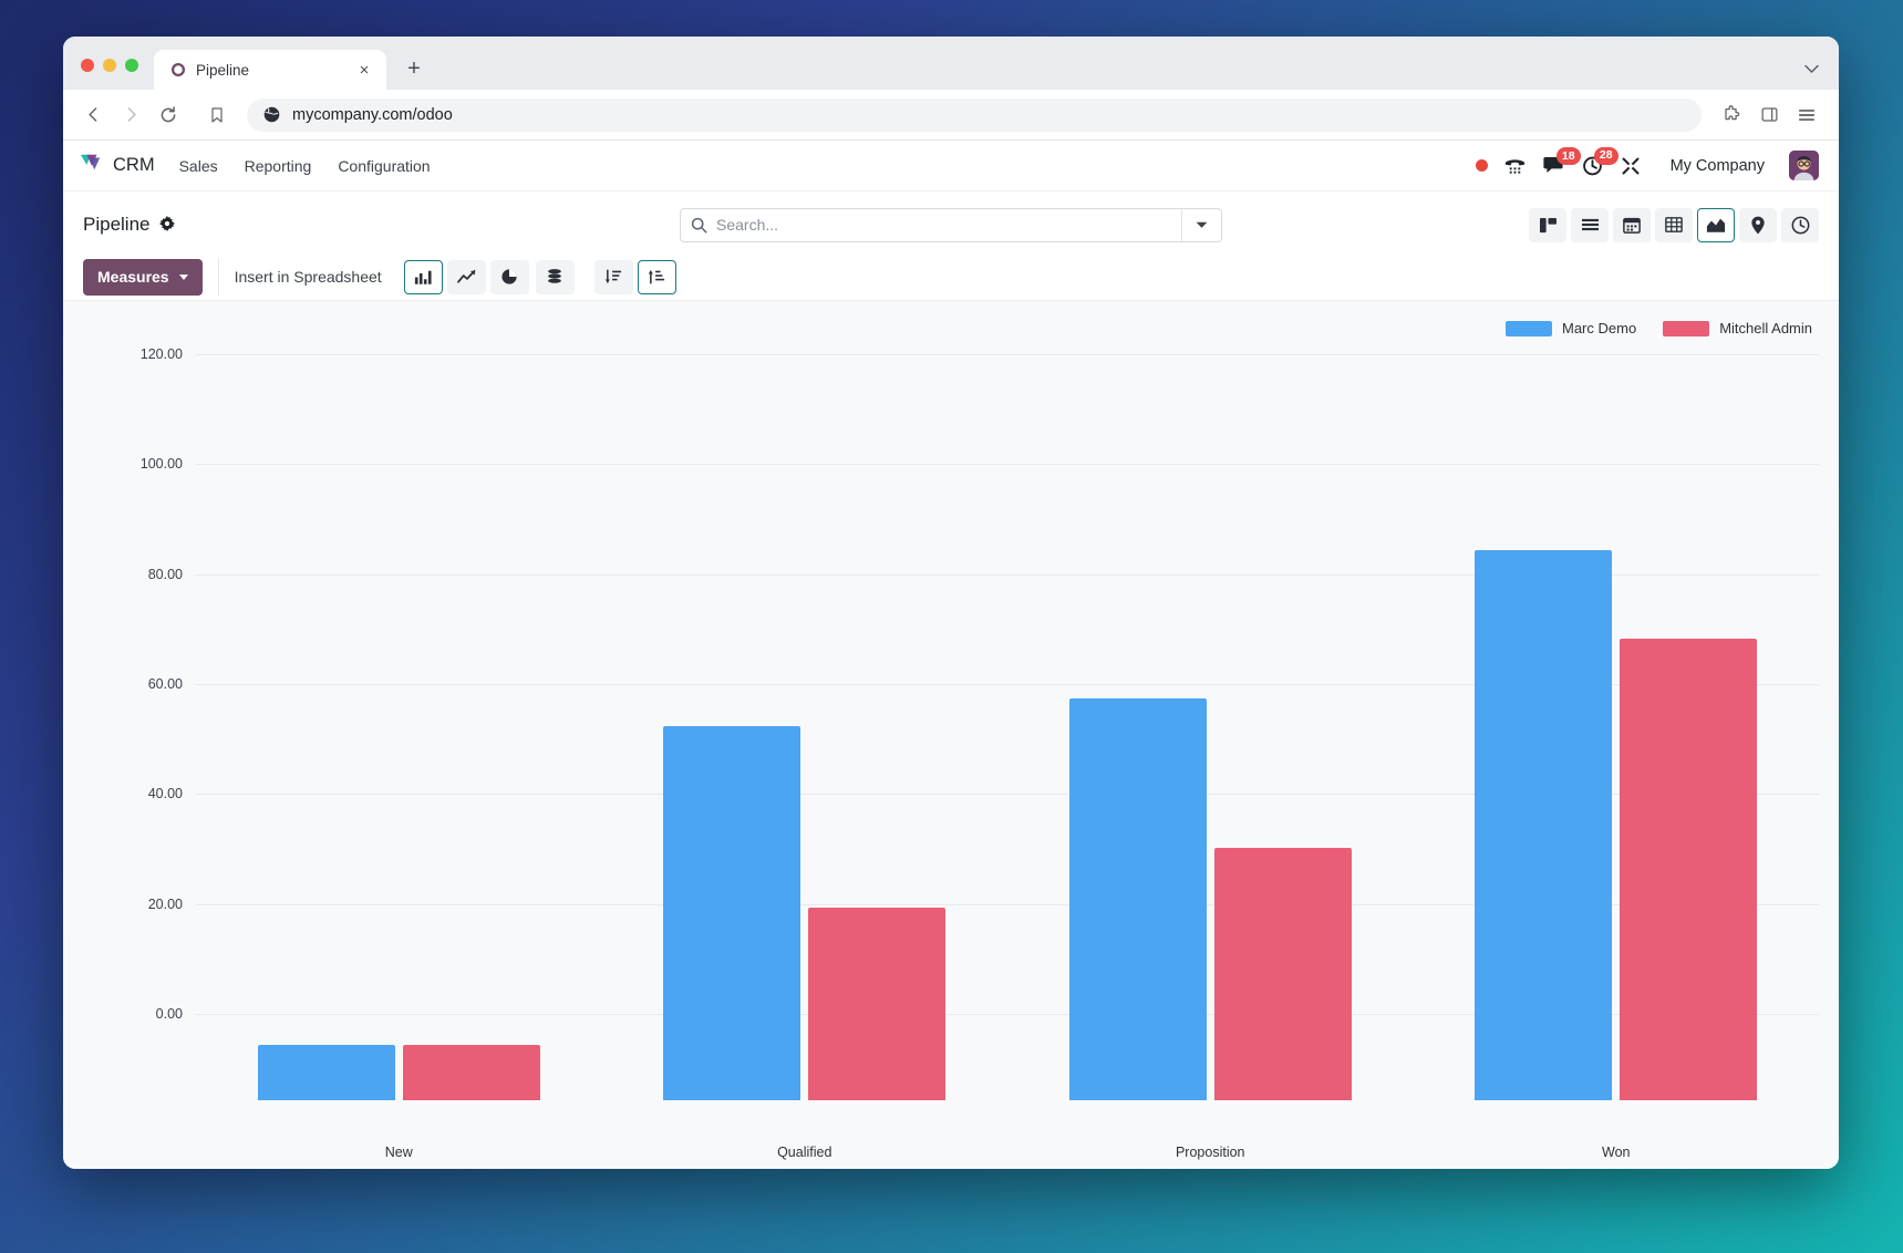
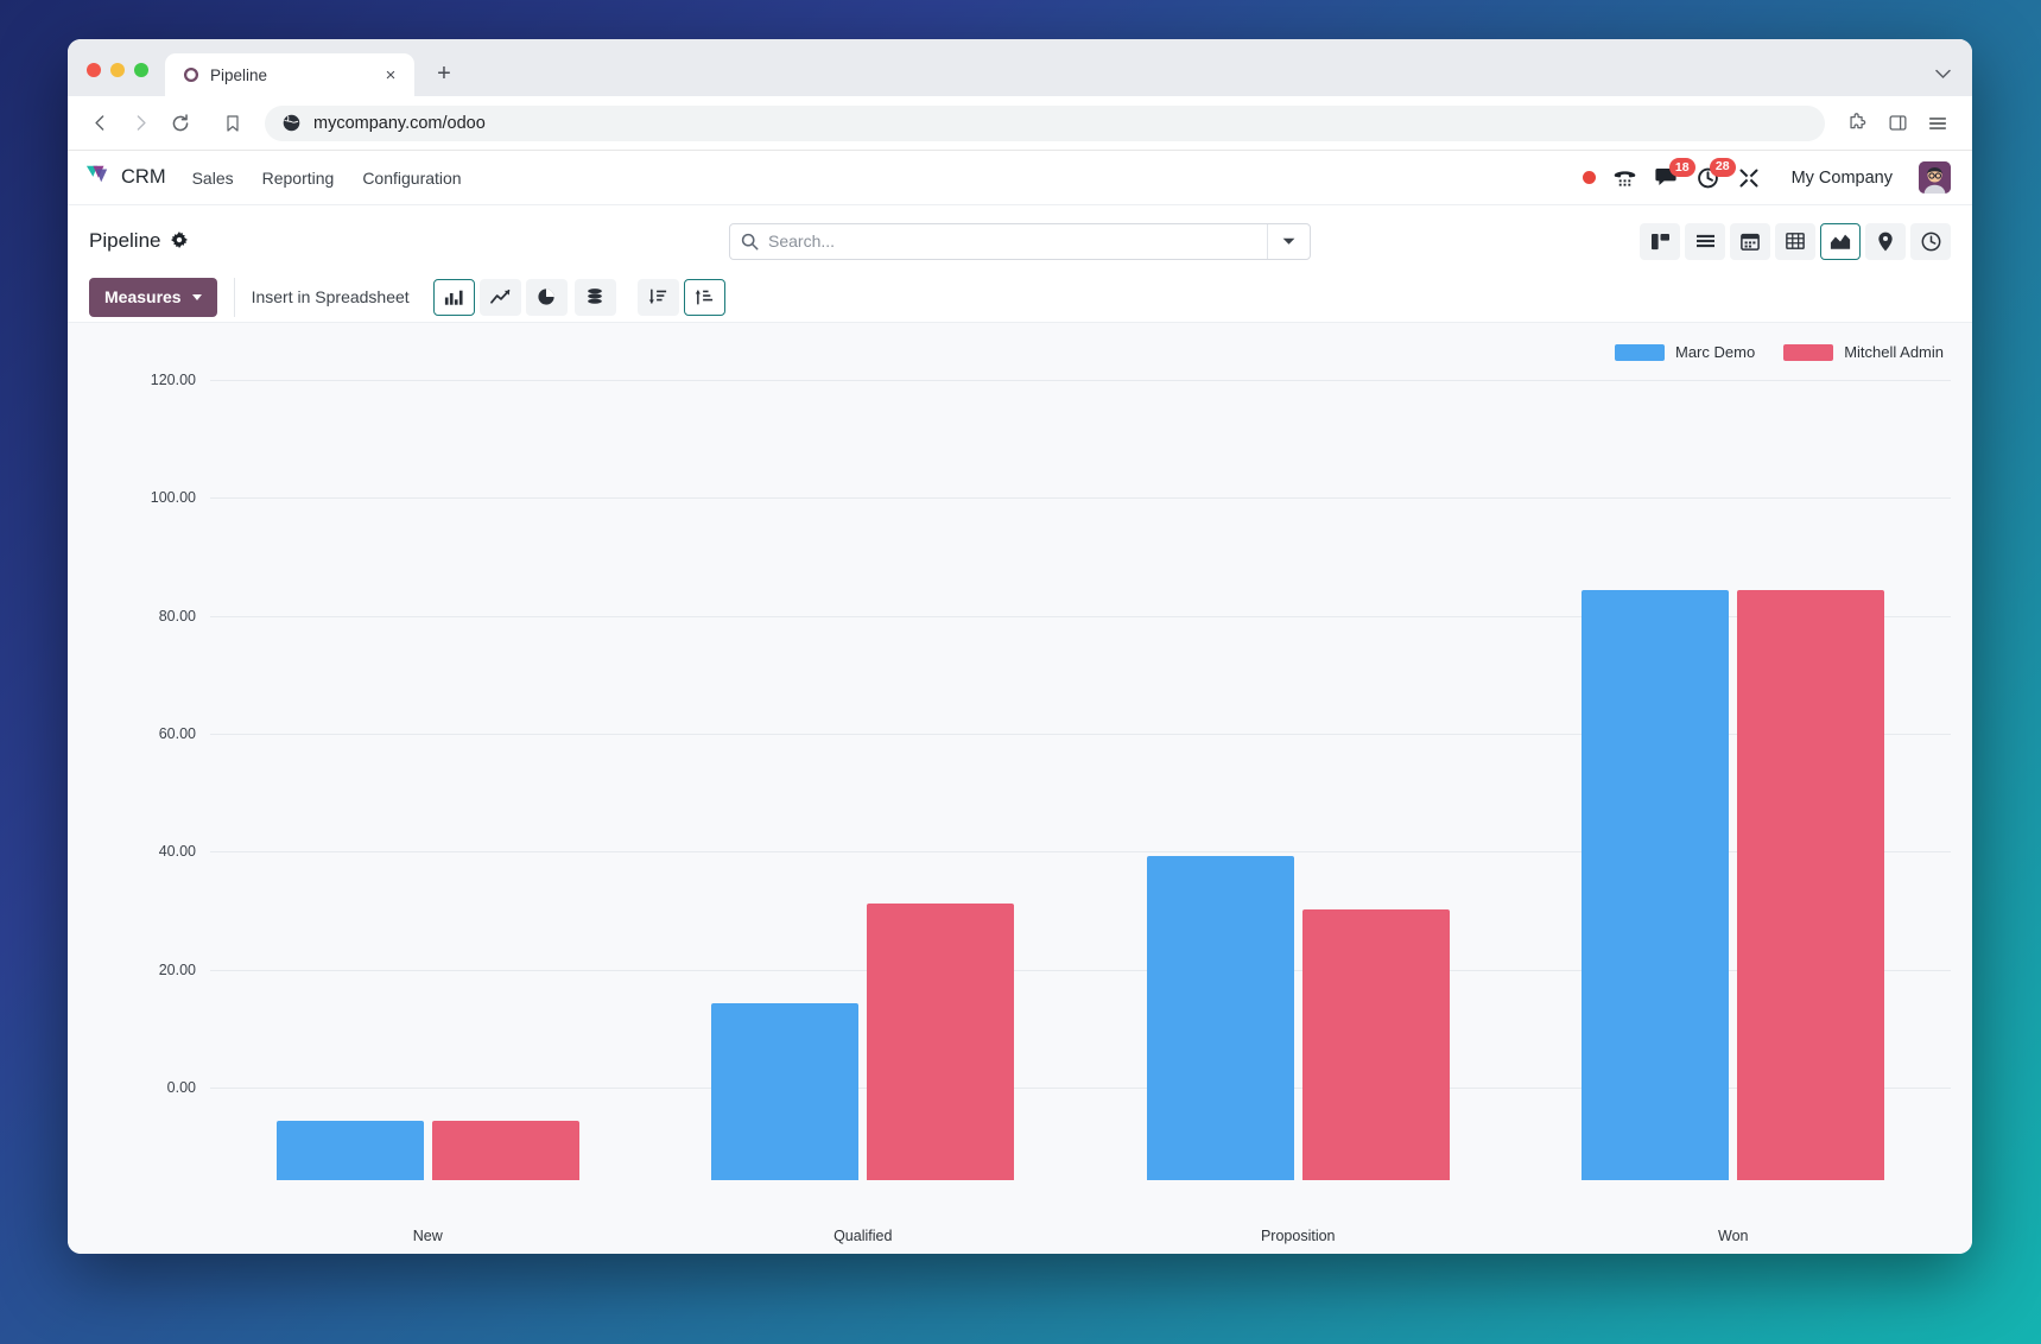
Marc Demo/Qualified: 68 -> 30
Mitchell Admin/Qualified: 35 -> 47
Marc Demo/Proposition: 73 -> 55
Mitchell Admin/Won: 84 -> 100
